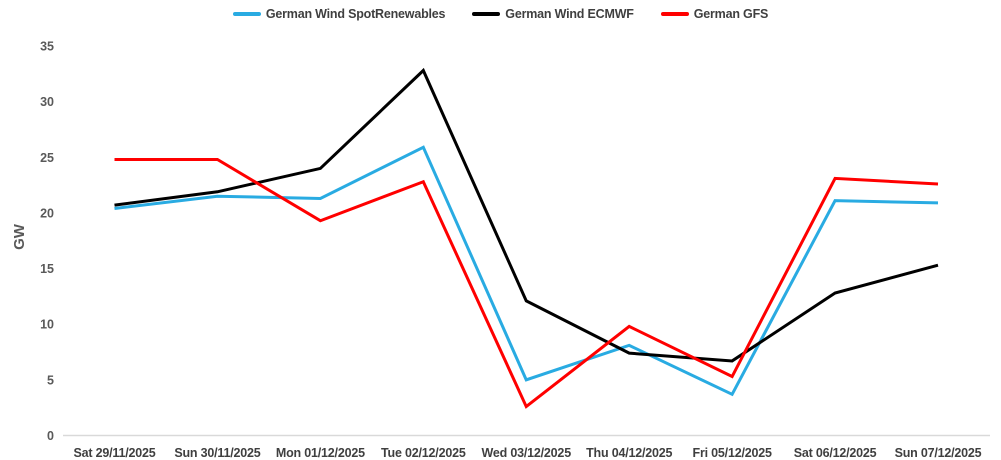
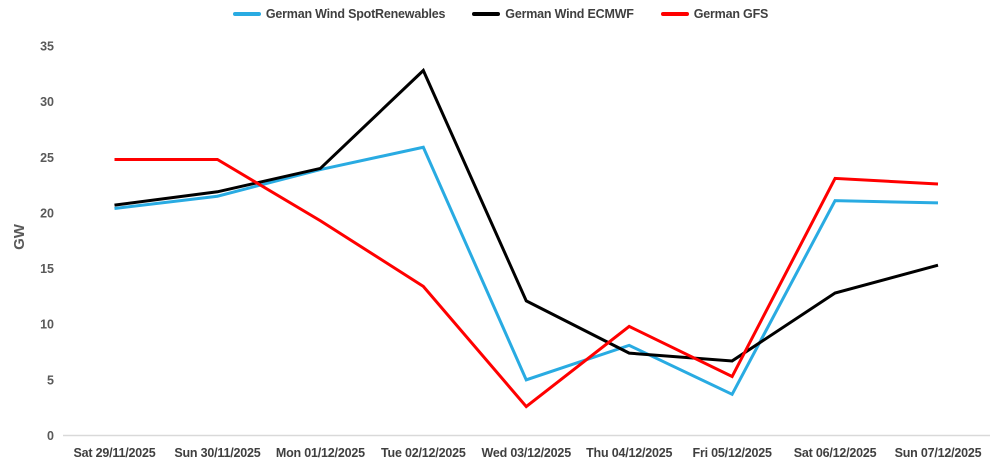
German Wind SpotRenewables/Mon 01/12/2025: 21.3 -> 23.9
German GFS/Tue 02/12/2025: 22.8 -> 13.4
